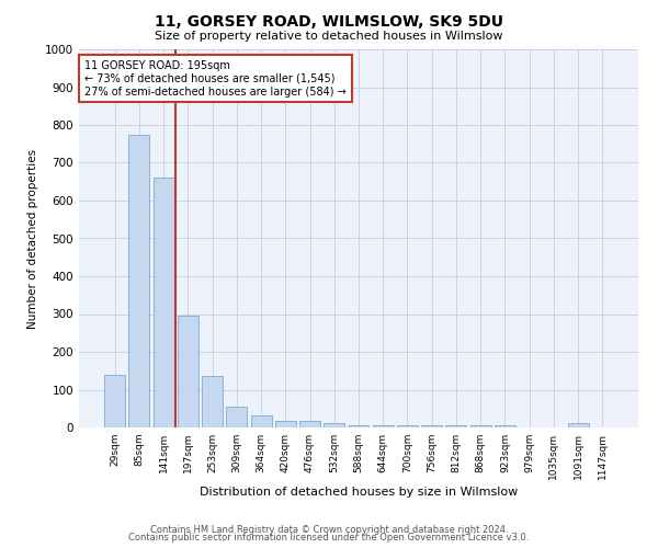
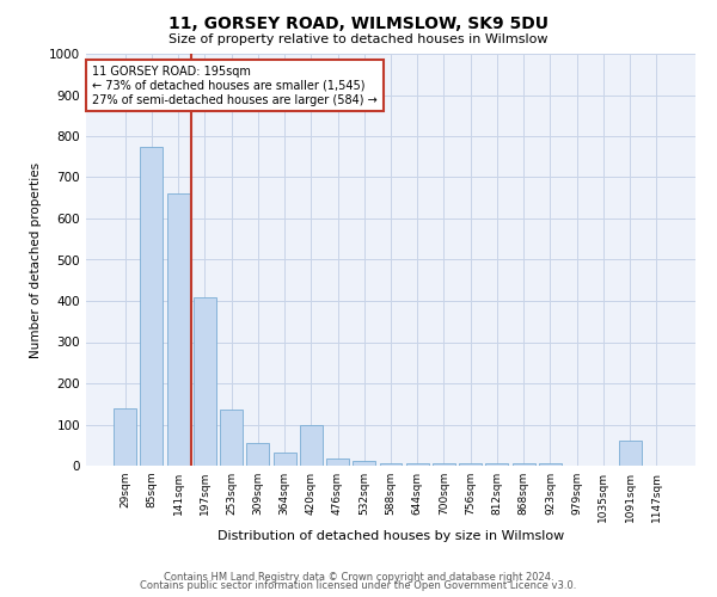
197sqm: 295 -> 410
420sqm: 18 -> 100
1091sqm: 12 -> 60
